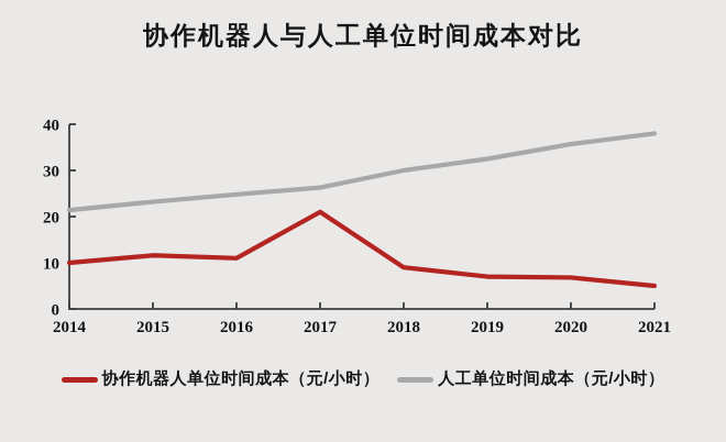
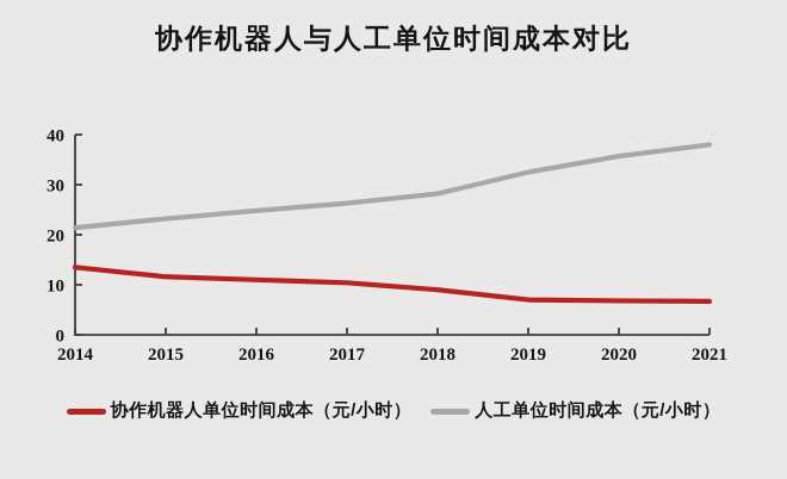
协作机器人单位时间成本（元/小时）/2014: 10 -> 14
协作机器人单位时间成本（元/小时）/2017: 21 -> 10
人工单位时间成本（元/小时）/2018: 30 -> 28
协作机器人单位时间成本（元/小时）/2021: 5 -> 7
